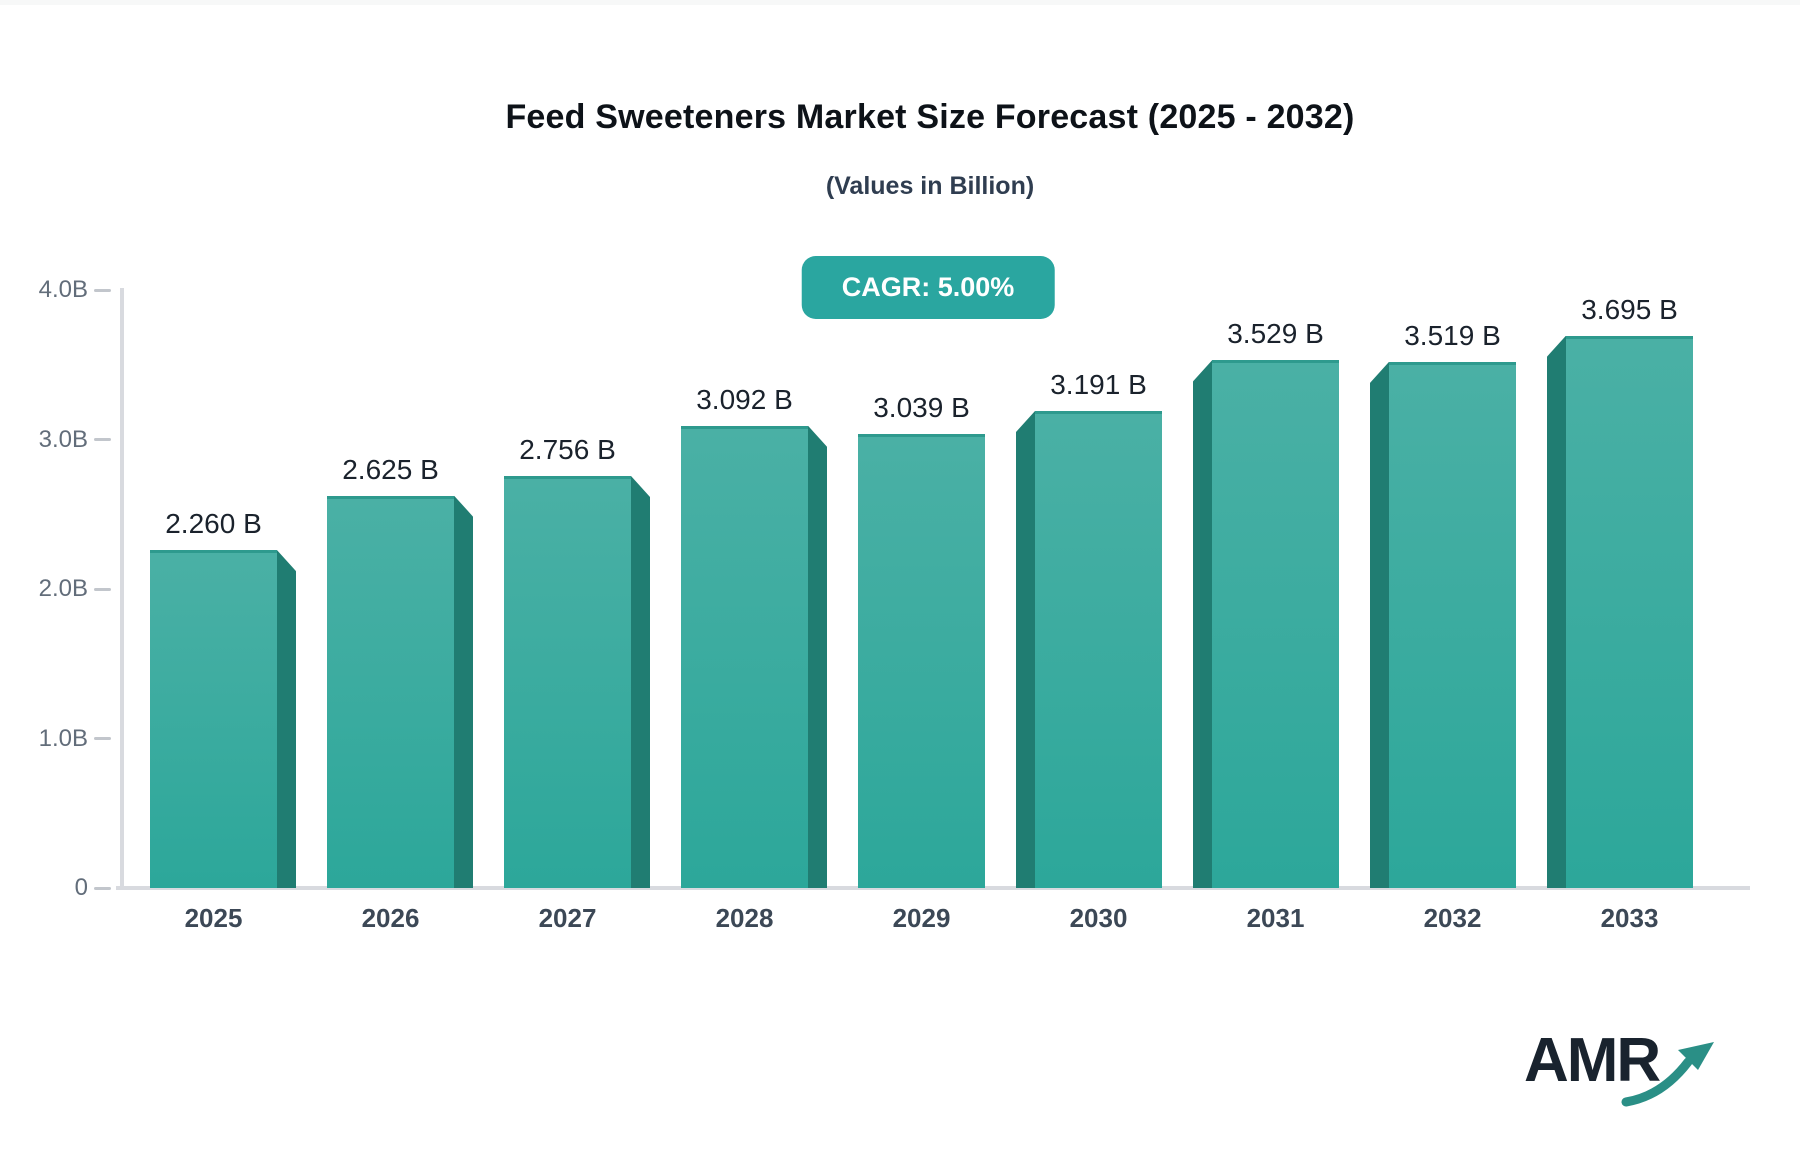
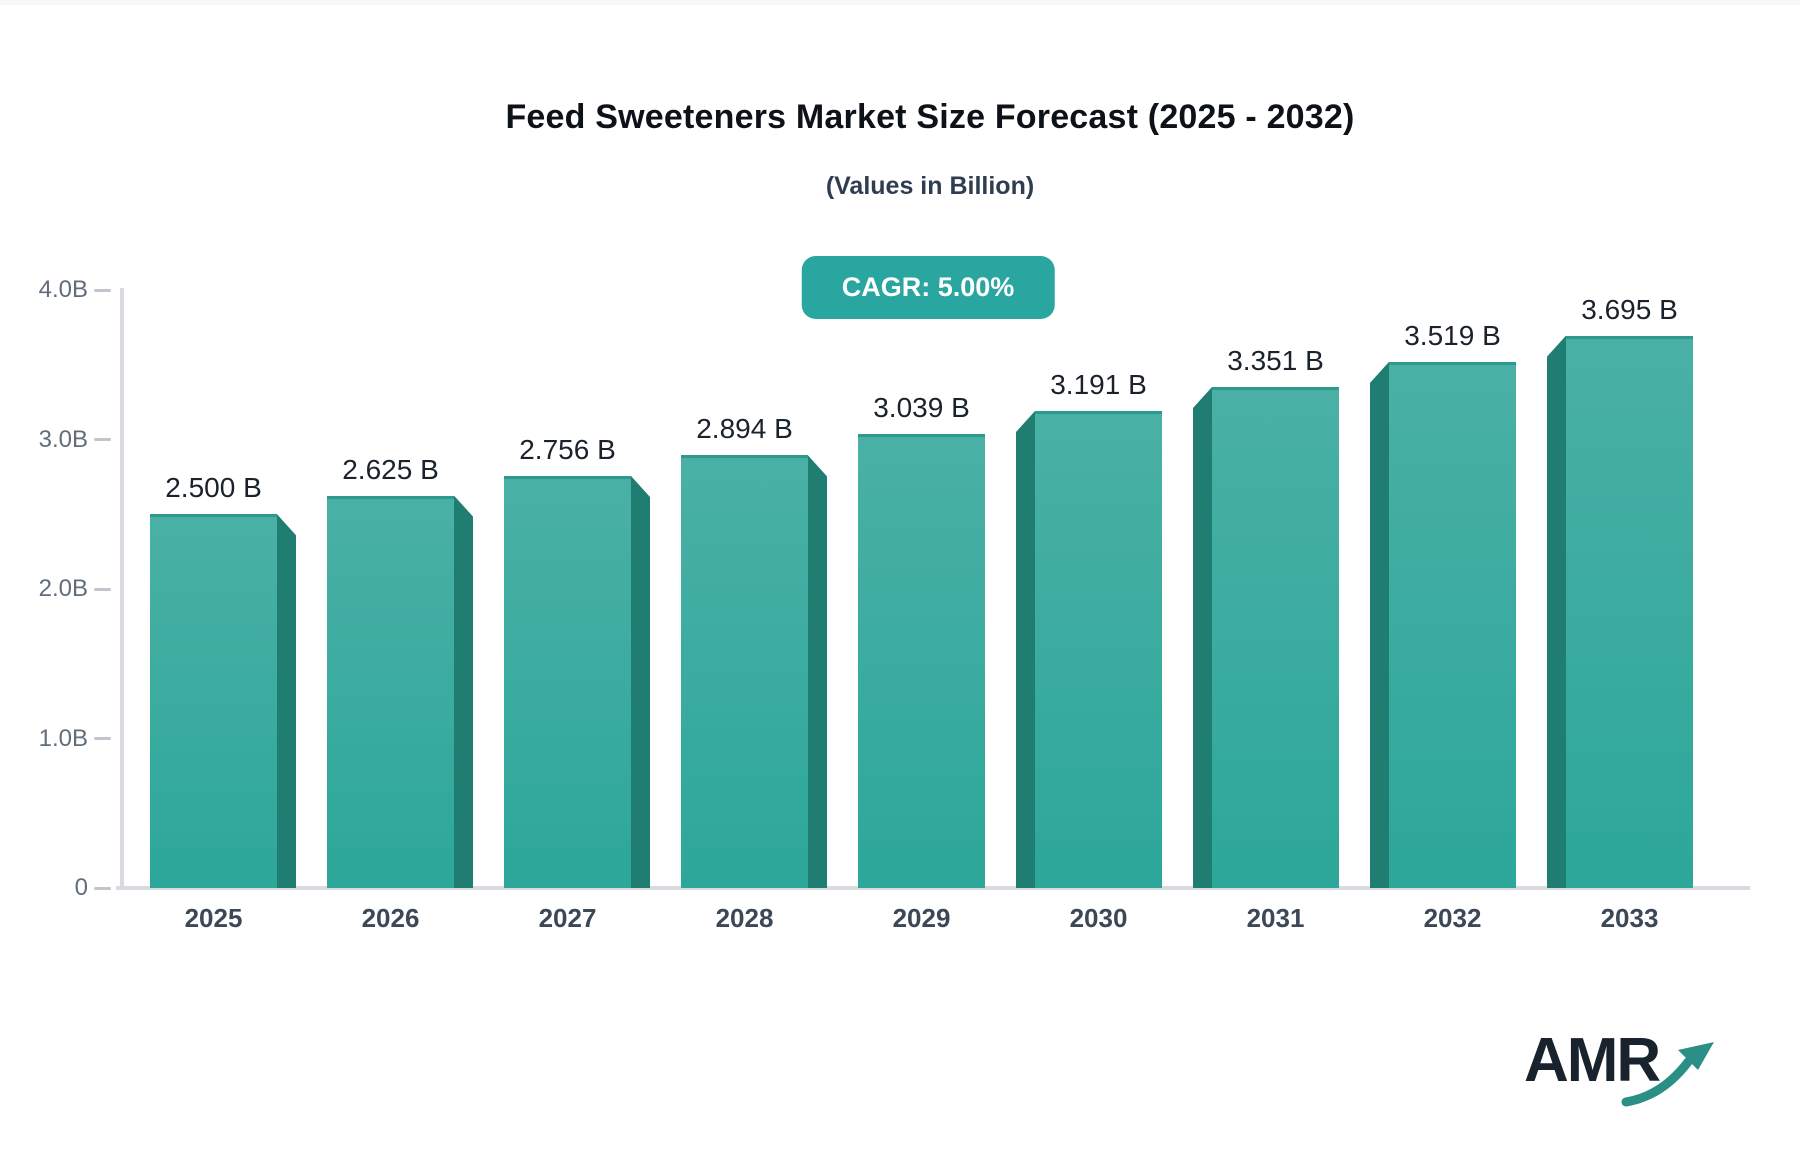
2025: 2.260 -> 2.500
2028: 3.092 -> 2.894
2031: 3.529 -> 3.351
